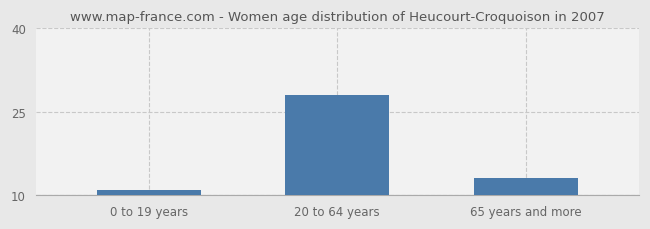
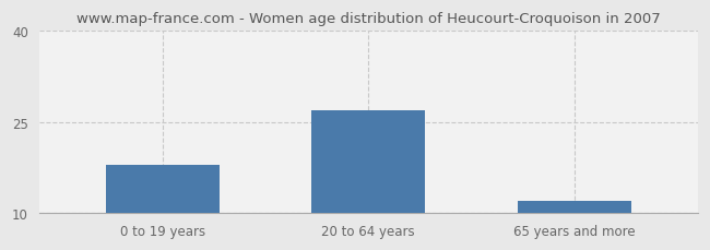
0 to 19 years: 11 -> 18
20 to 64 years: 28 -> 27
65 years and more: 13 -> 12
